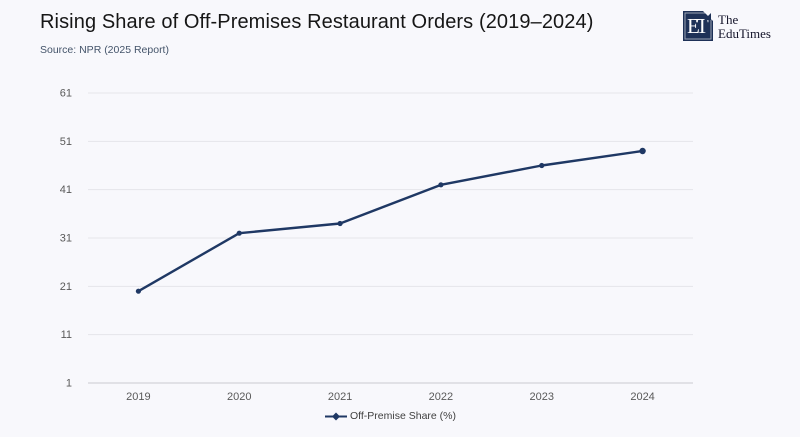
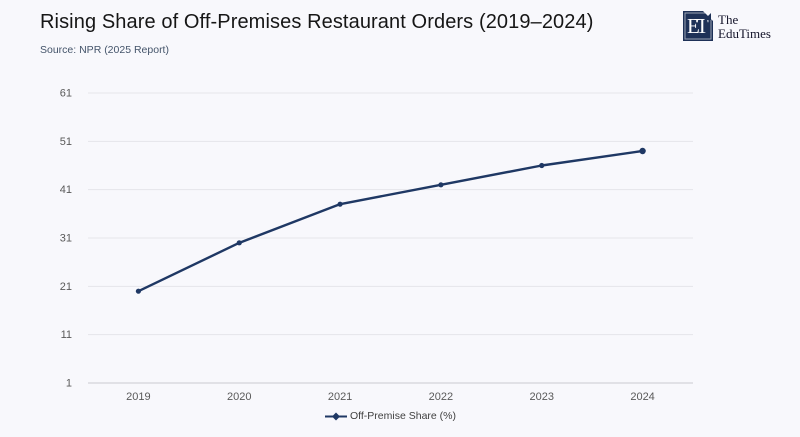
2020: 32 -> 30
2021: 34 -> 38
